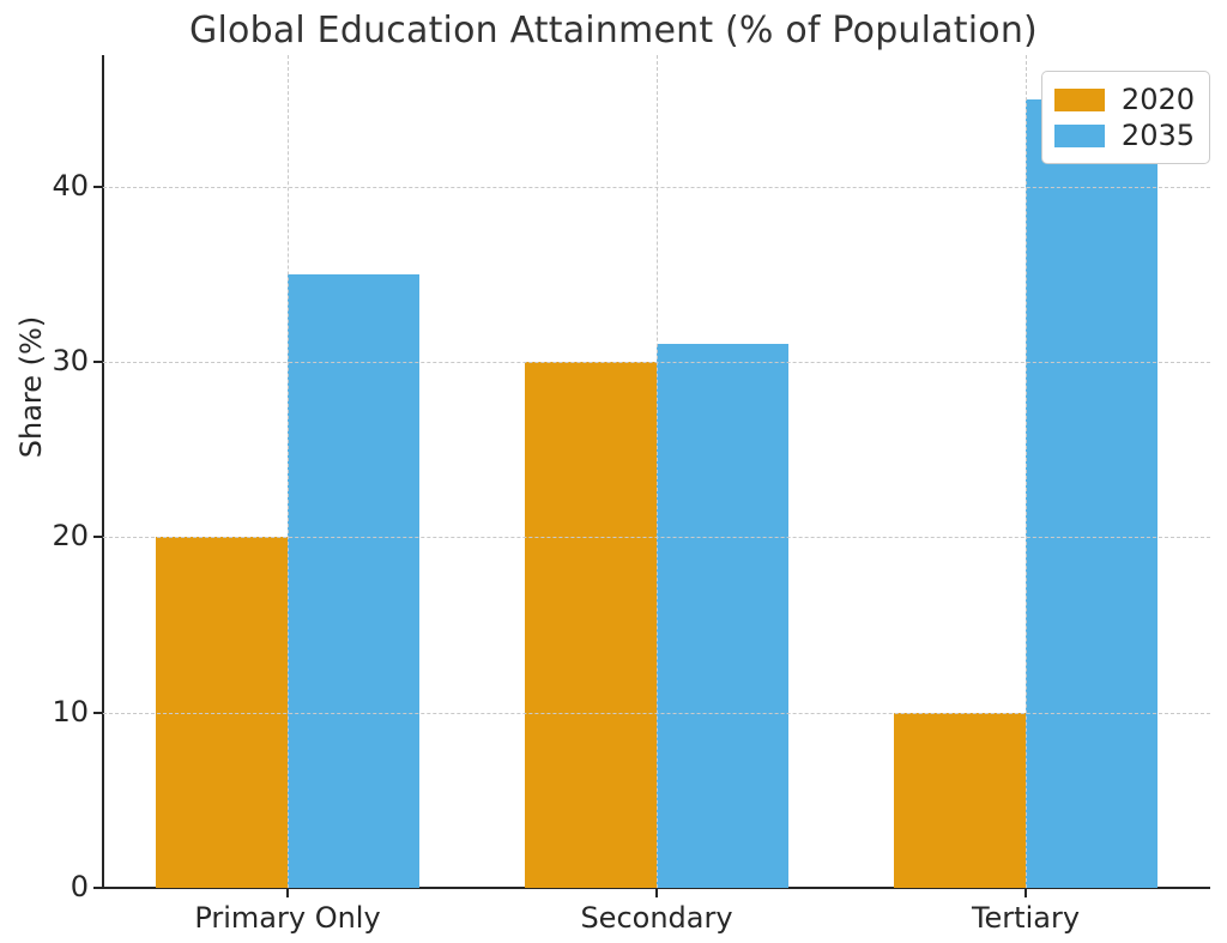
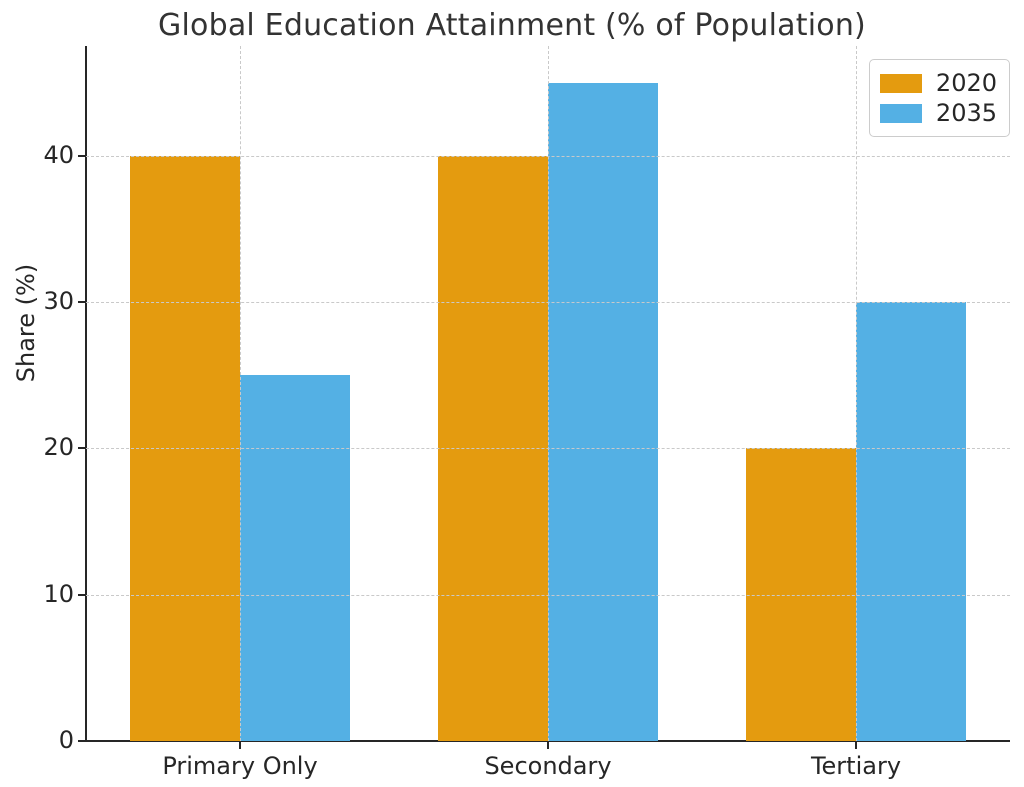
2020/Primary Only: 20 -> 40
2035/Primary Only: 35 -> 25
2020/Secondary: 30 -> 40
2035/Secondary: 31 -> 45
2020/Tertiary: 10 -> 20
2035/Tertiary: 45 -> 30
